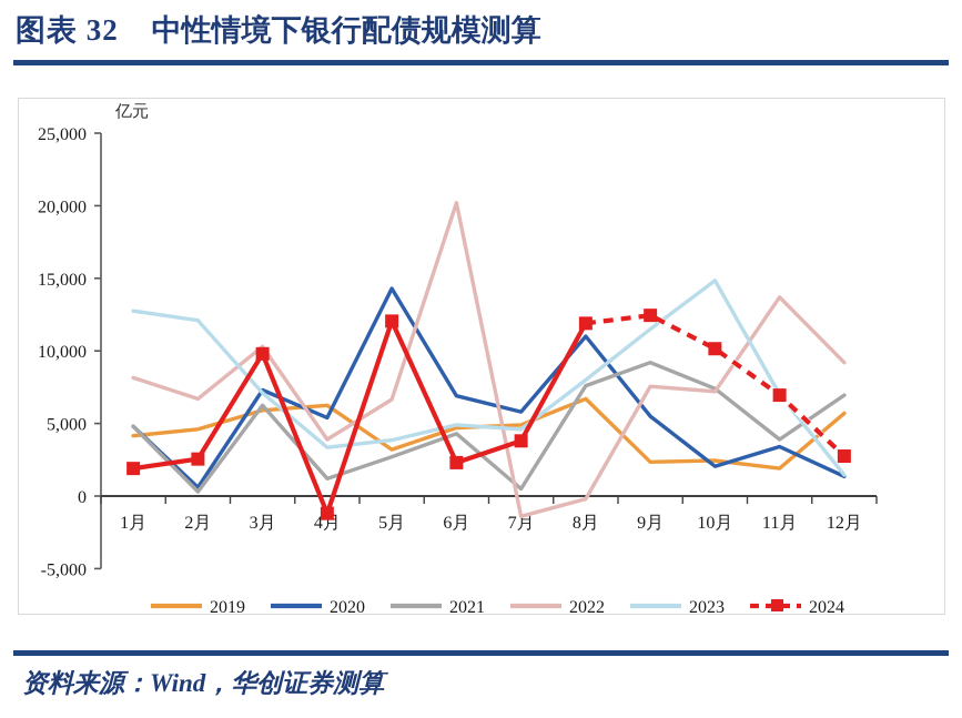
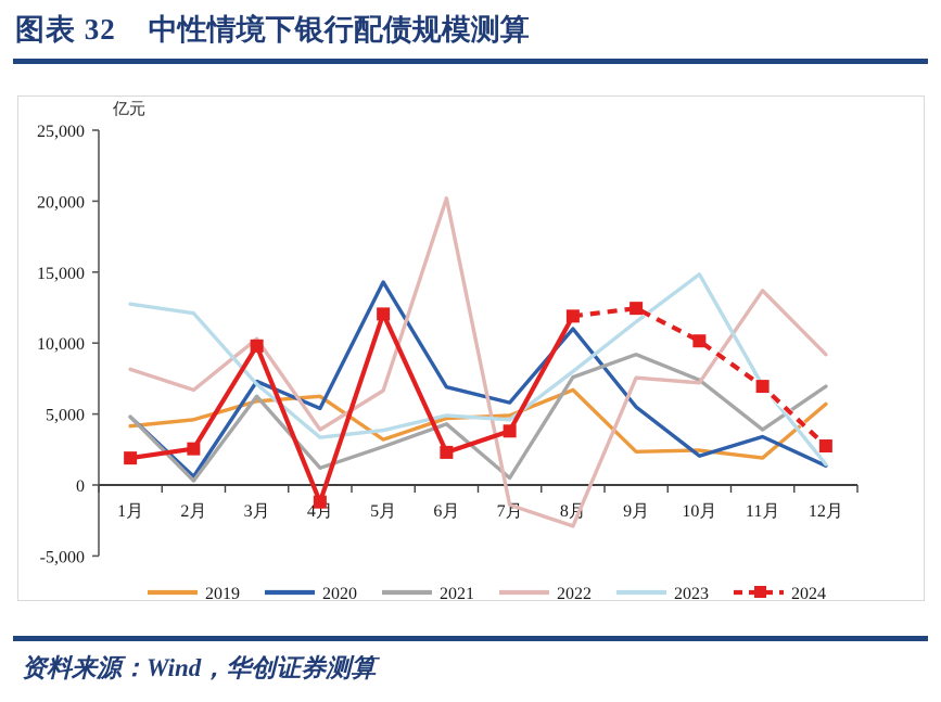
2022/8月: -200 -> -2900
